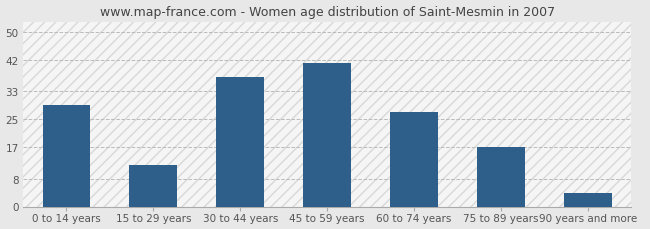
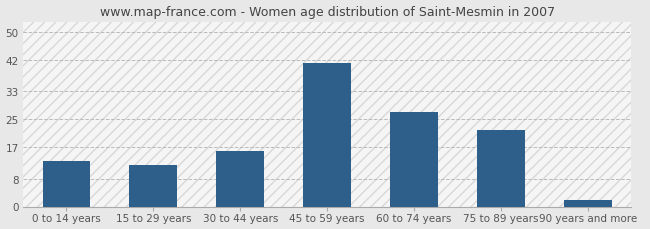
0 to 14 years: 29 -> 13
30 to 44 years: 37 -> 16
75 to 89 years: 17 -> 22
90 years and more: 4 -> 2
